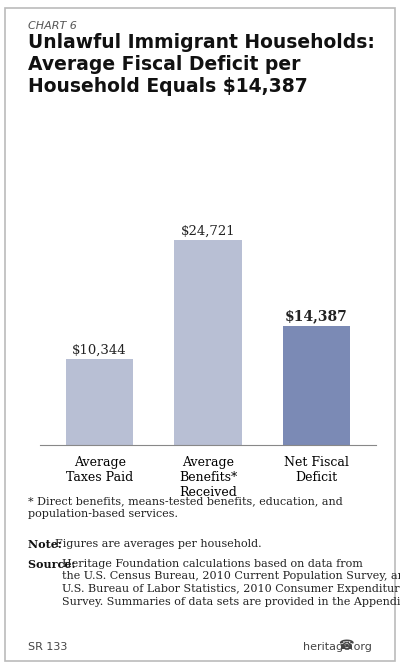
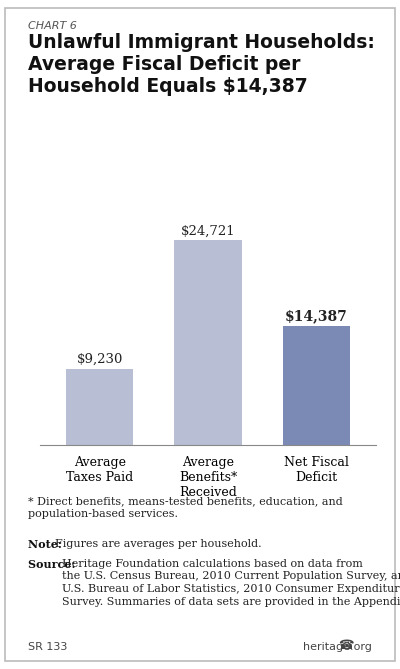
Average Taxes Paid: $10,344 -> $9,230
